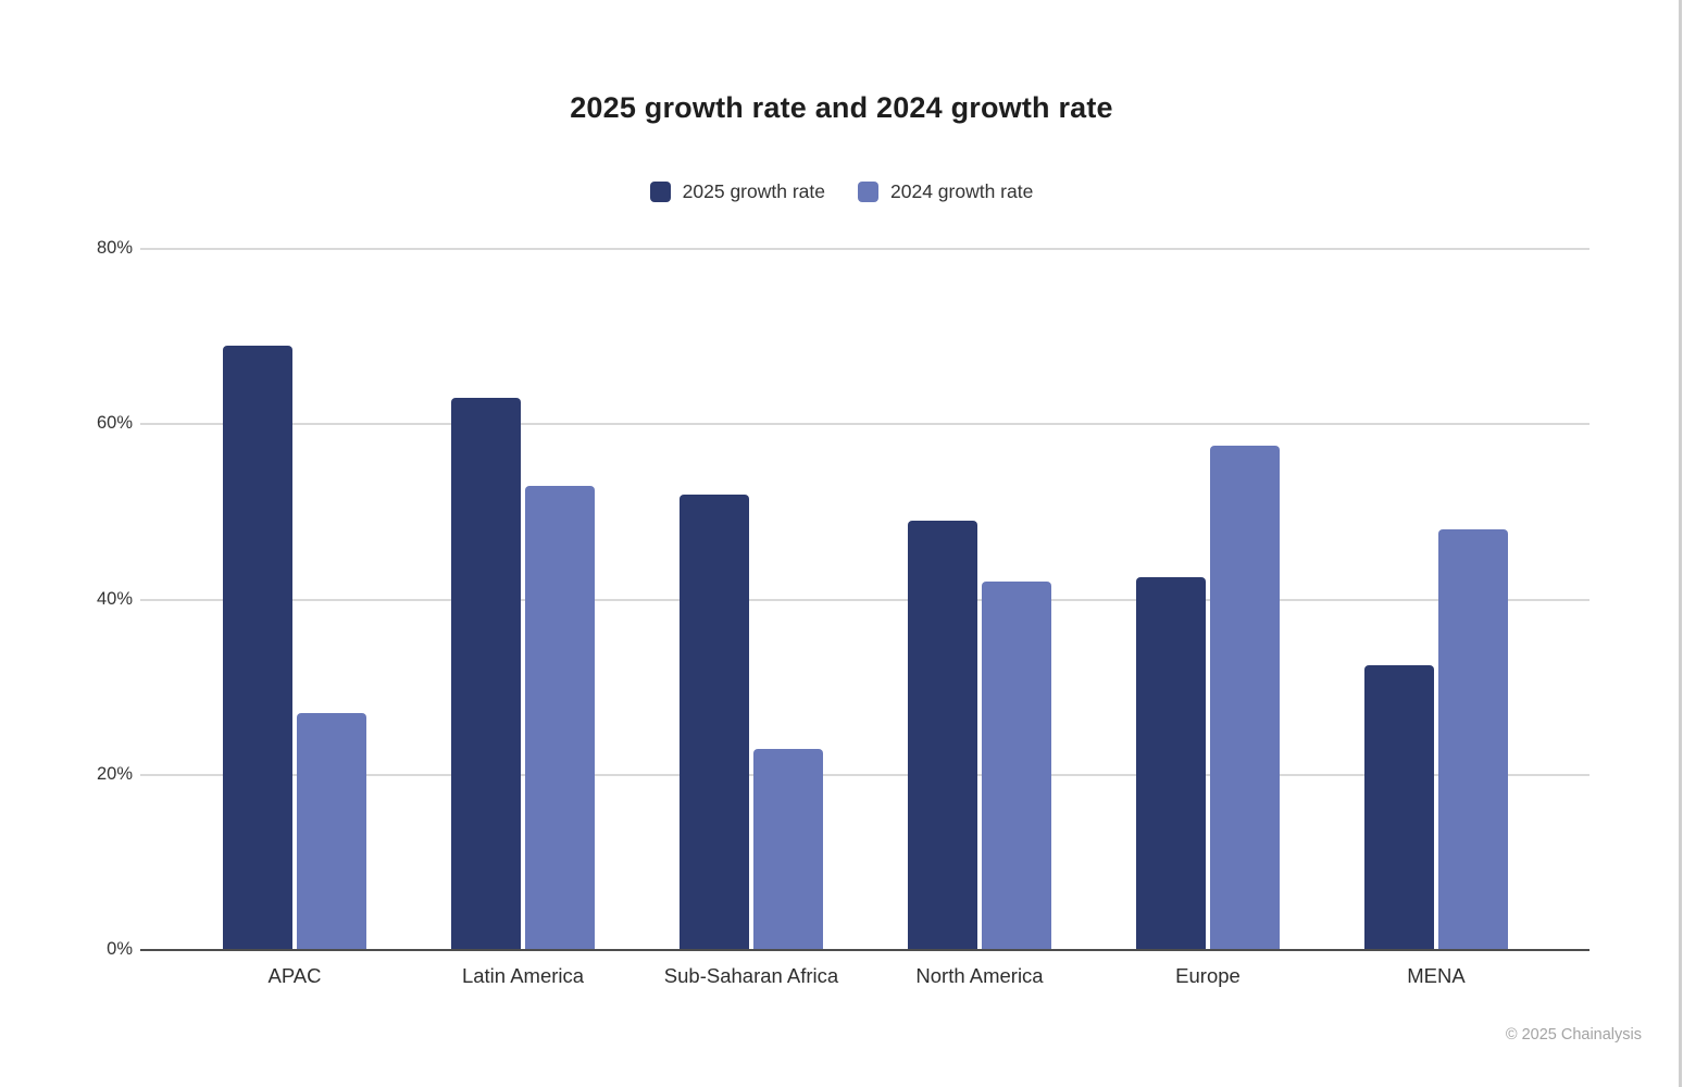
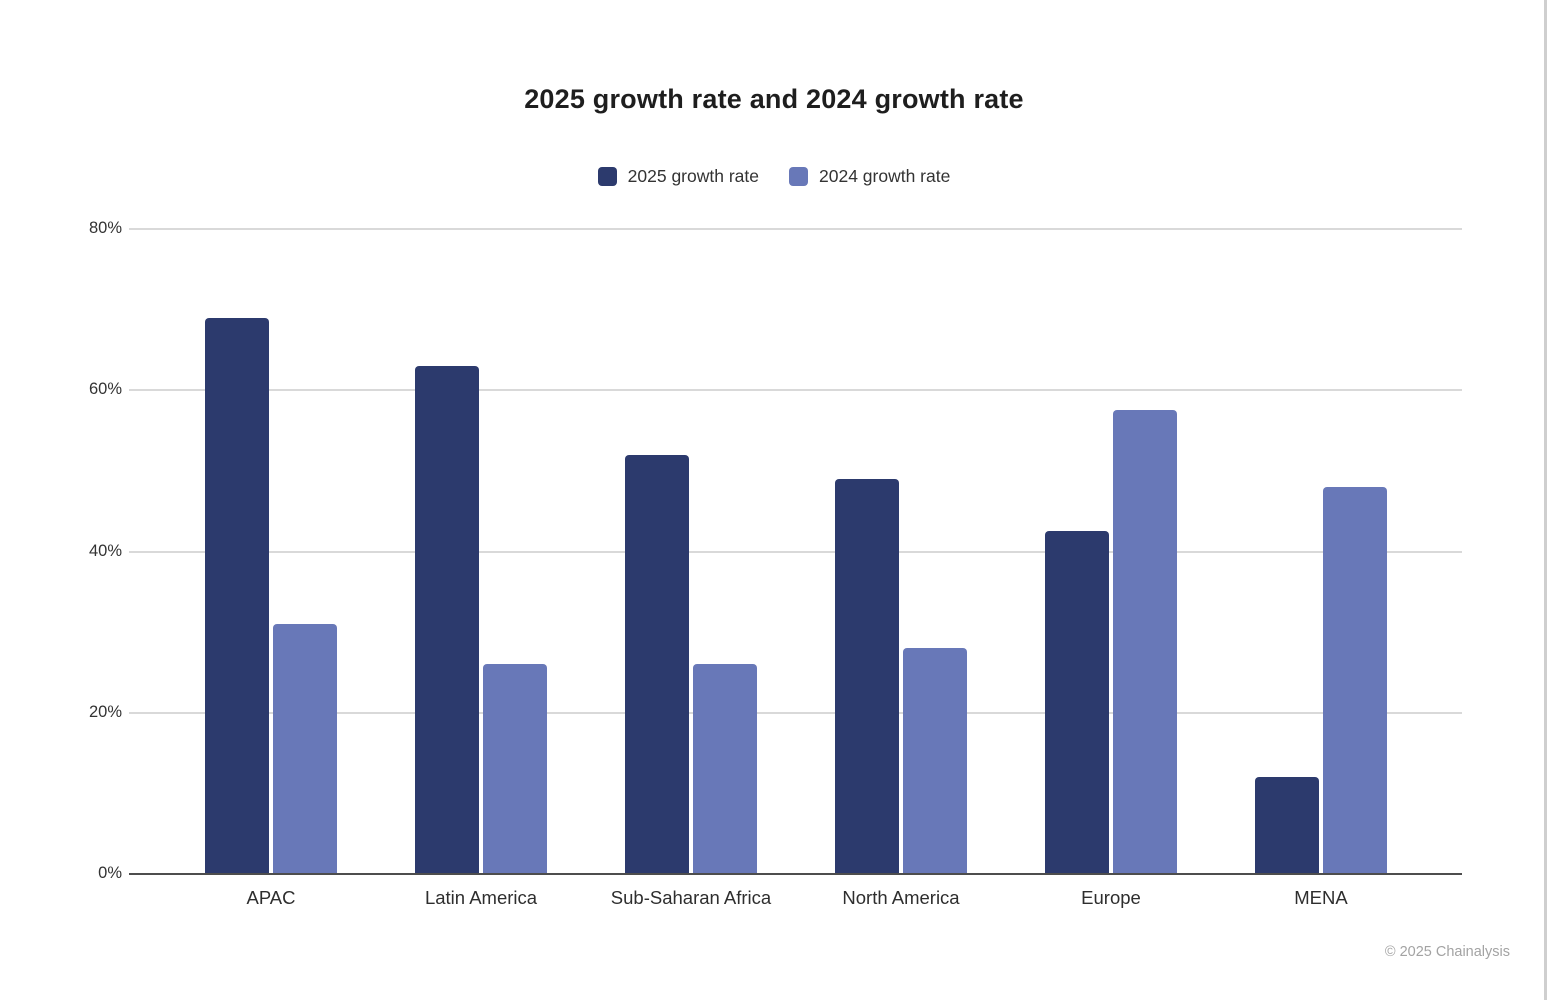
2024 growth rate/APAC: 27% -> 31%
2024 growth rate/Latin America: 53% -> 26%
2024 growth rate/Sub-Saharan Africa: 23% -> 26%
2024 growth rate/North America: 42% -> 28%
2025 growth rate/MENA: 32% -> 12%
